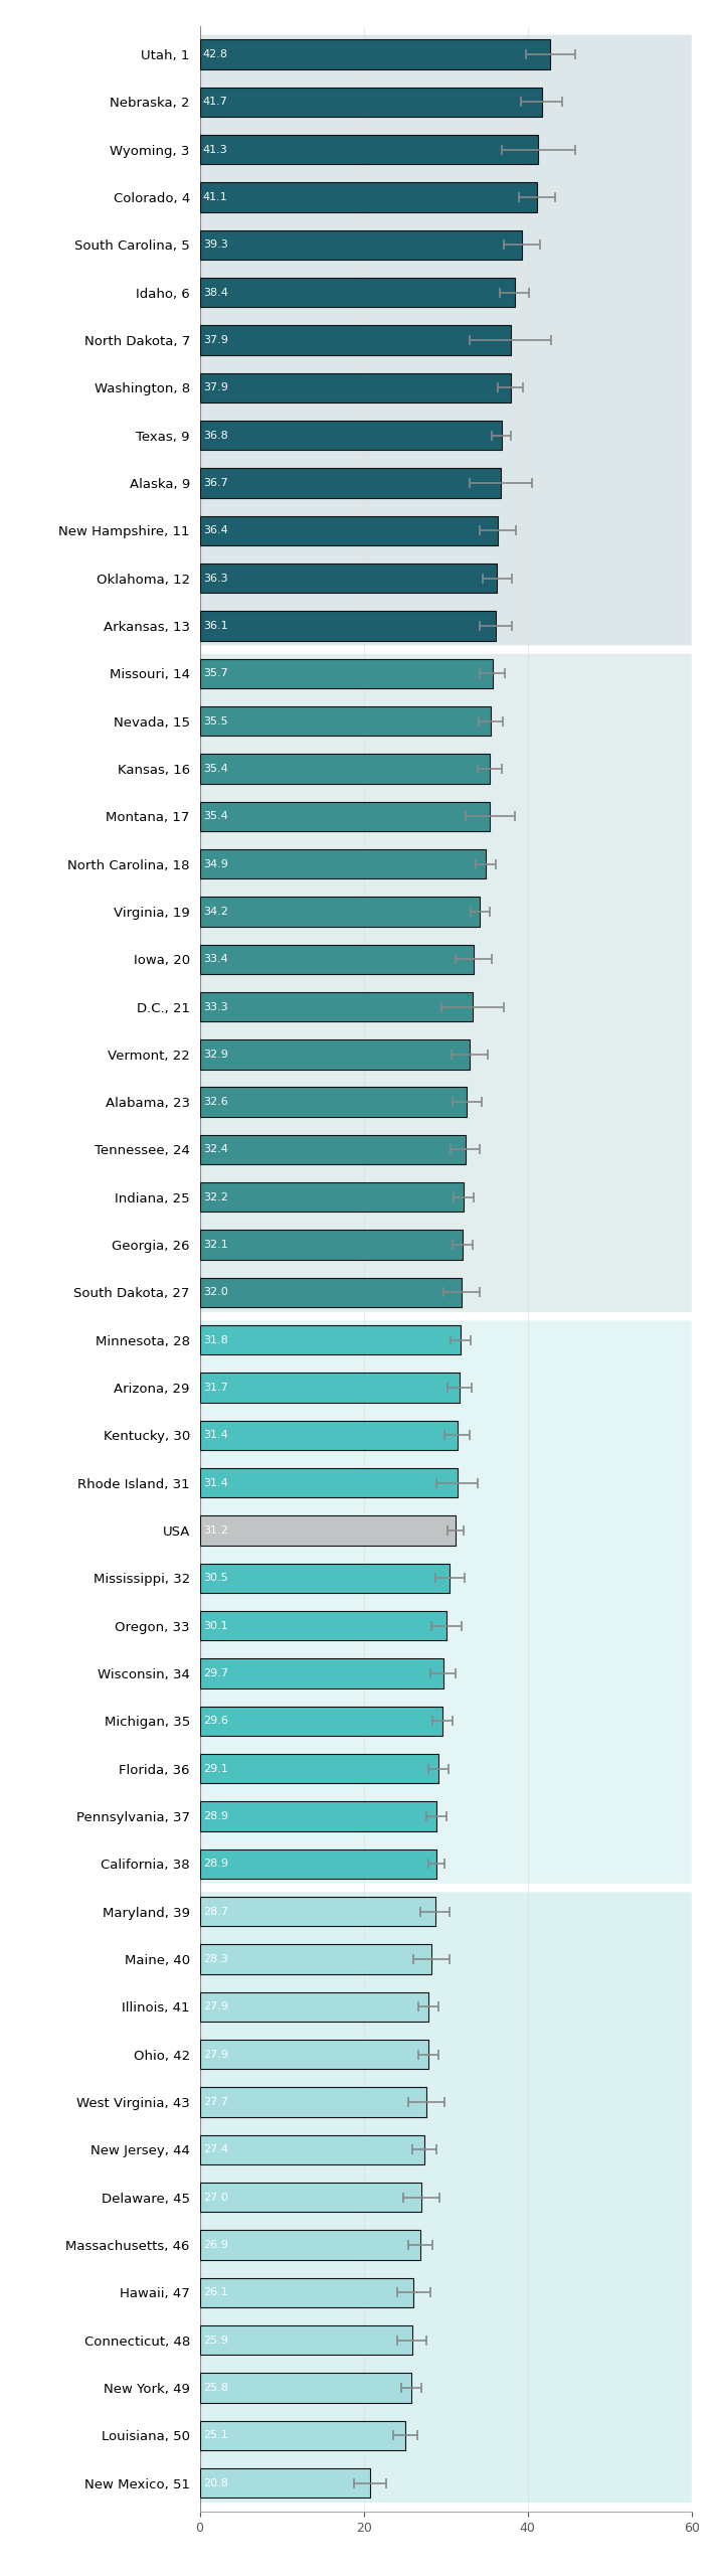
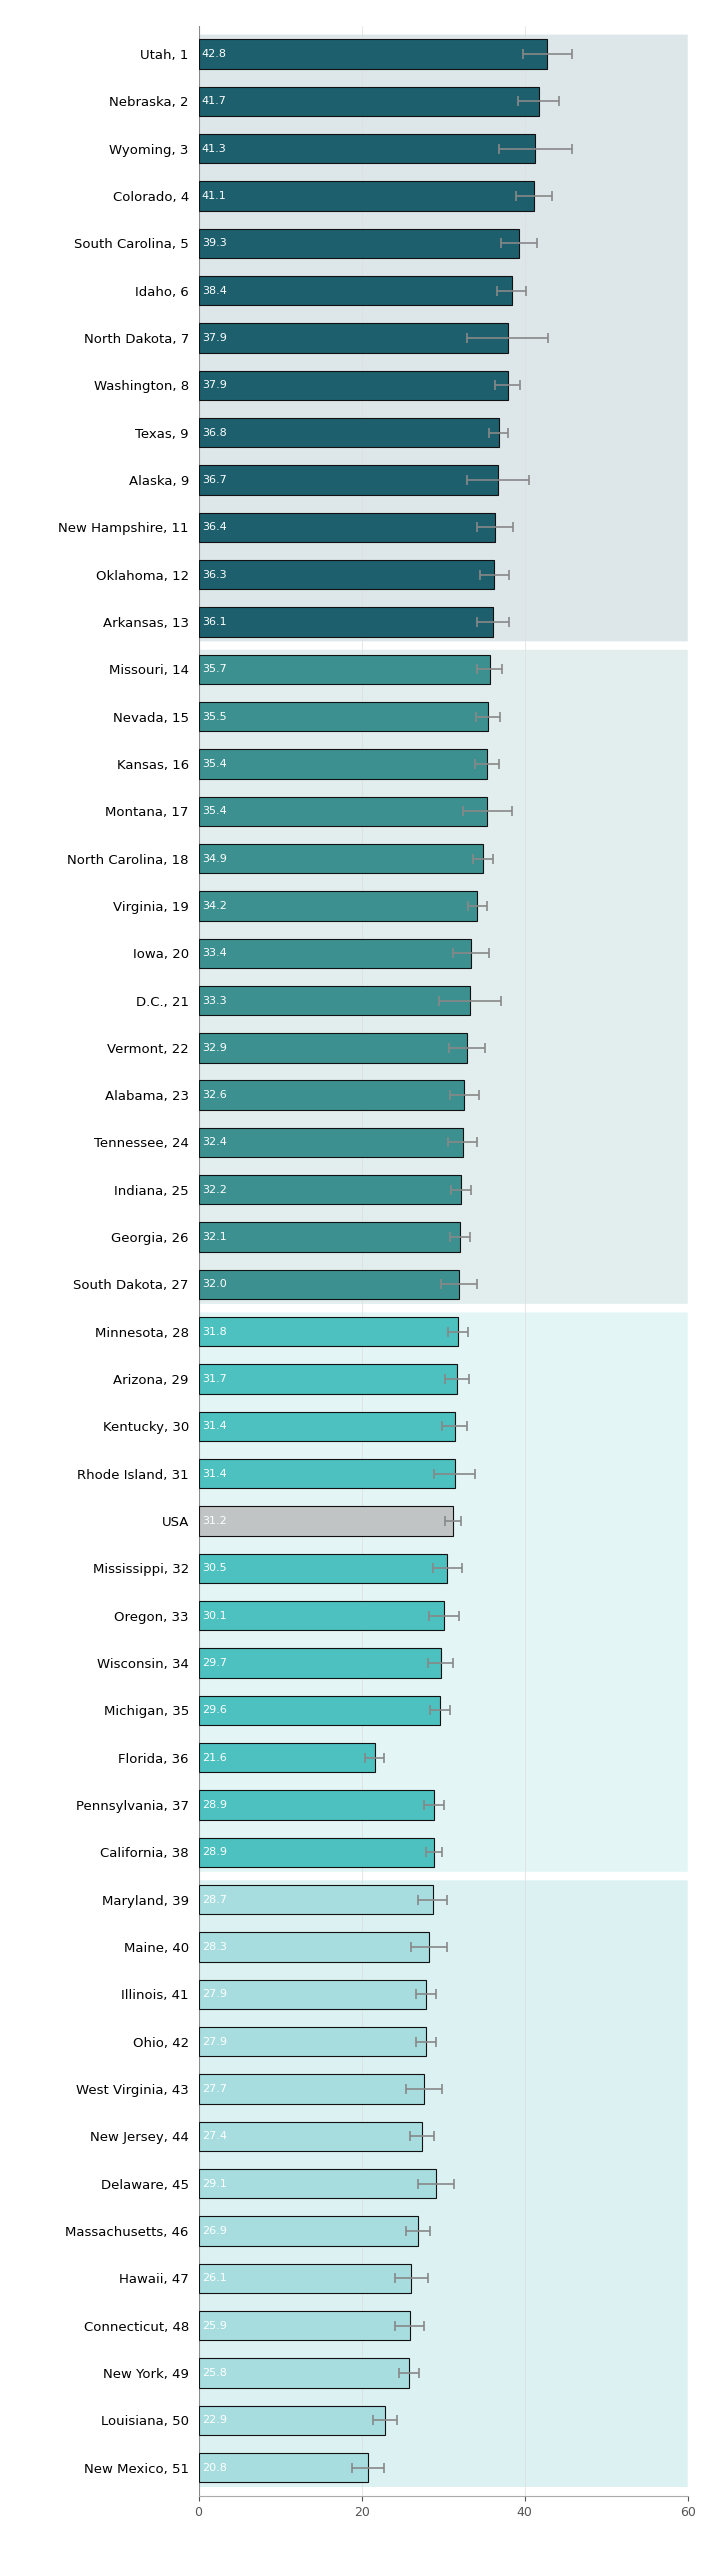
Florida, 36: 29.1 -> 21.6
Delaware, 45: 27.0 -> 29.1
Louisiana, 50: 25.1 -> 22.9
